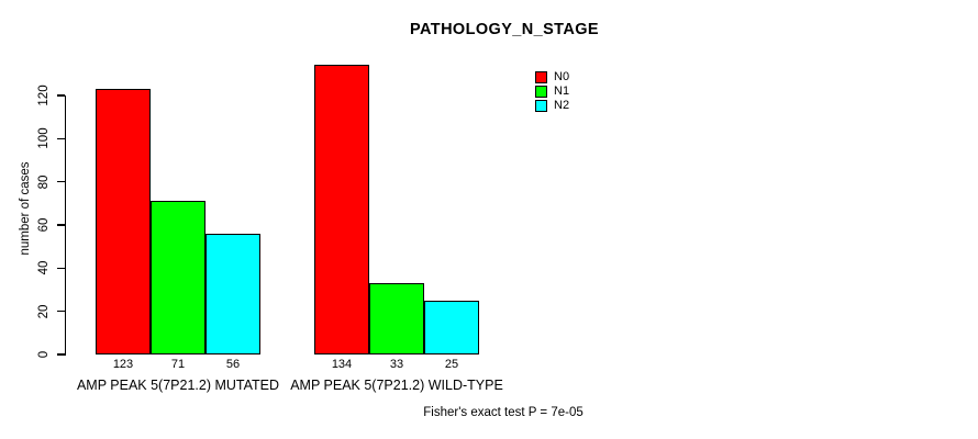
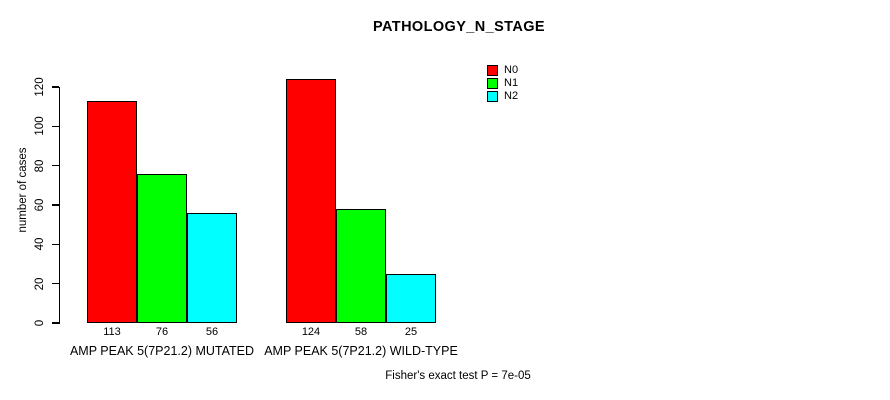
N0/AMP PEAK 5(7P21.2) MUTATED: 123 -> 113
N1/AMP PEAK 5(7P21.2) MUTATED: 71 -> 76
N0/AMP PEAK 5(7P21.2) WILD-TYPE: 134 -> 124
N1/AMP PEAK 5(7P21.2) WILD-TYPE: 33 -> 58
